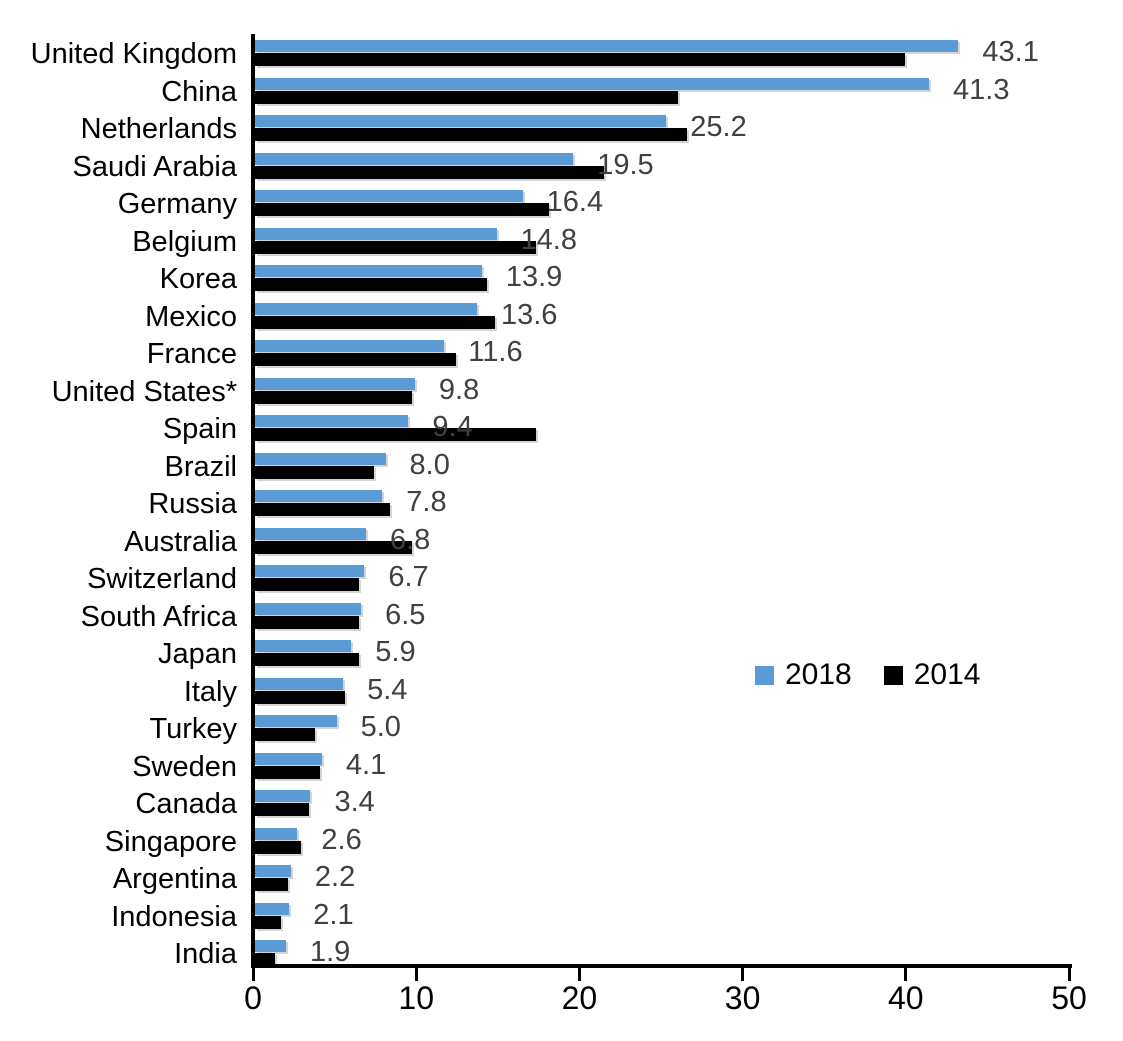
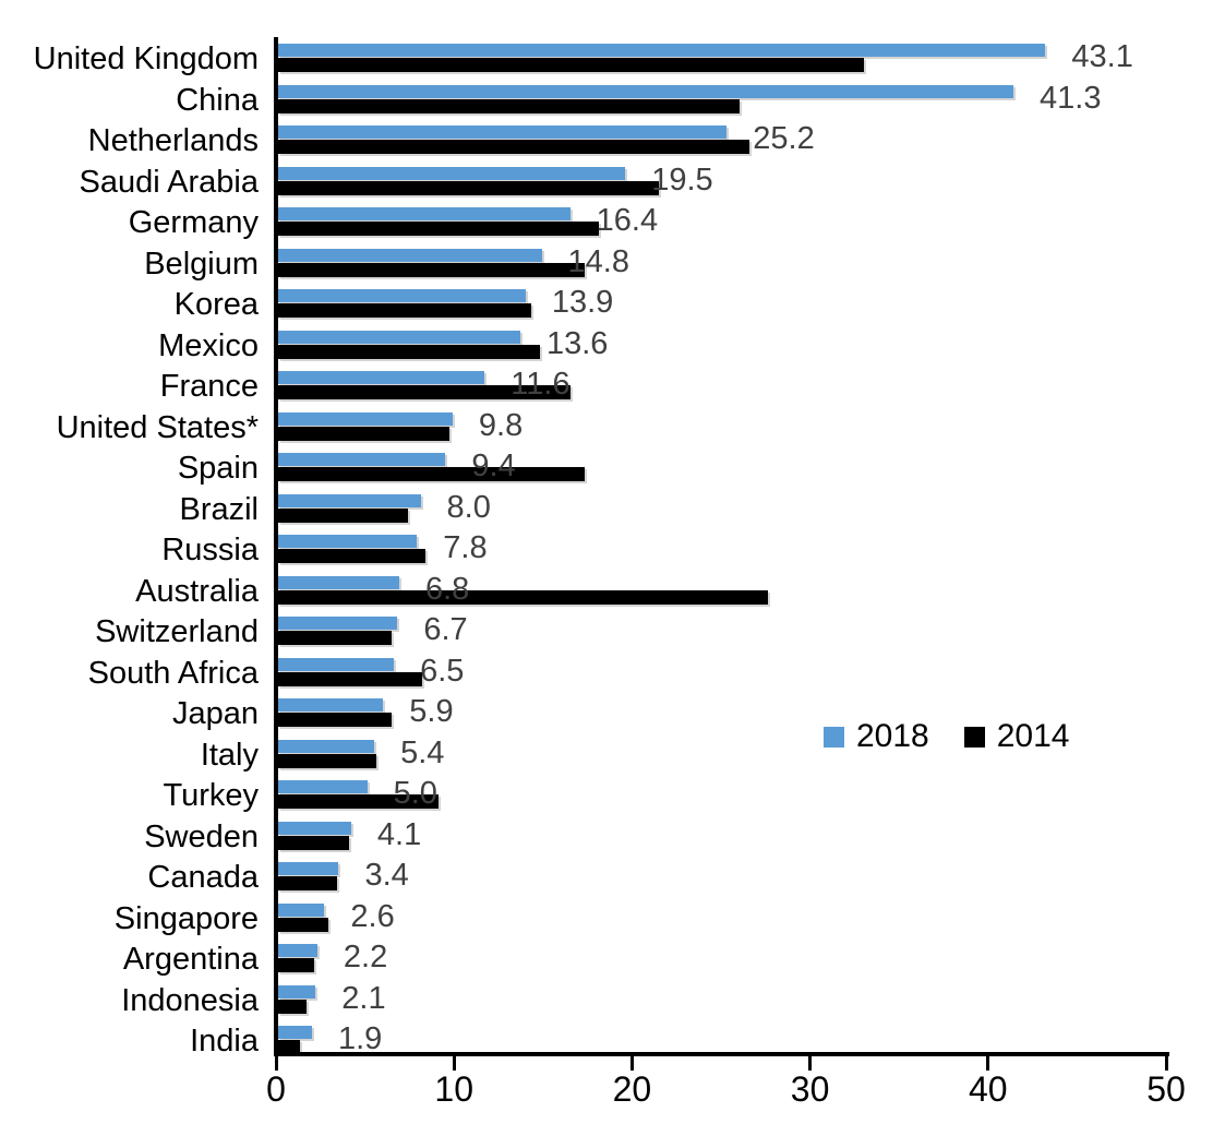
2014/United Kingdom: 39.8 -> 32.9
2014/France: 12.3 -> 16.4
2014/Australia: 9.6 -> 27.5
2014/South Africa: 6.4 -> 8.1
2014/Turkey: 3.7 -> 9.0
